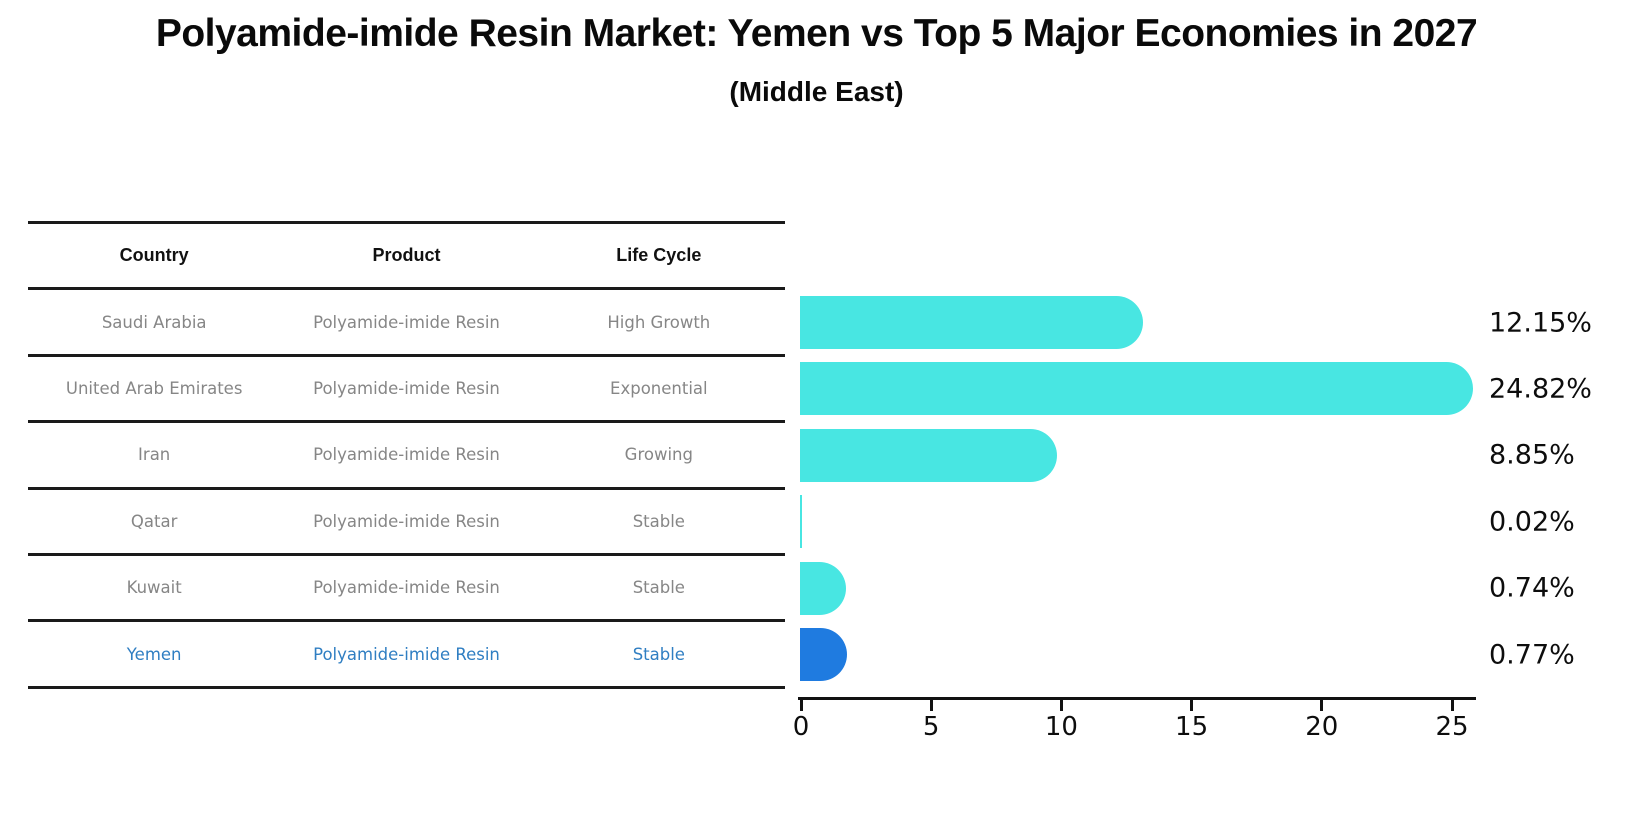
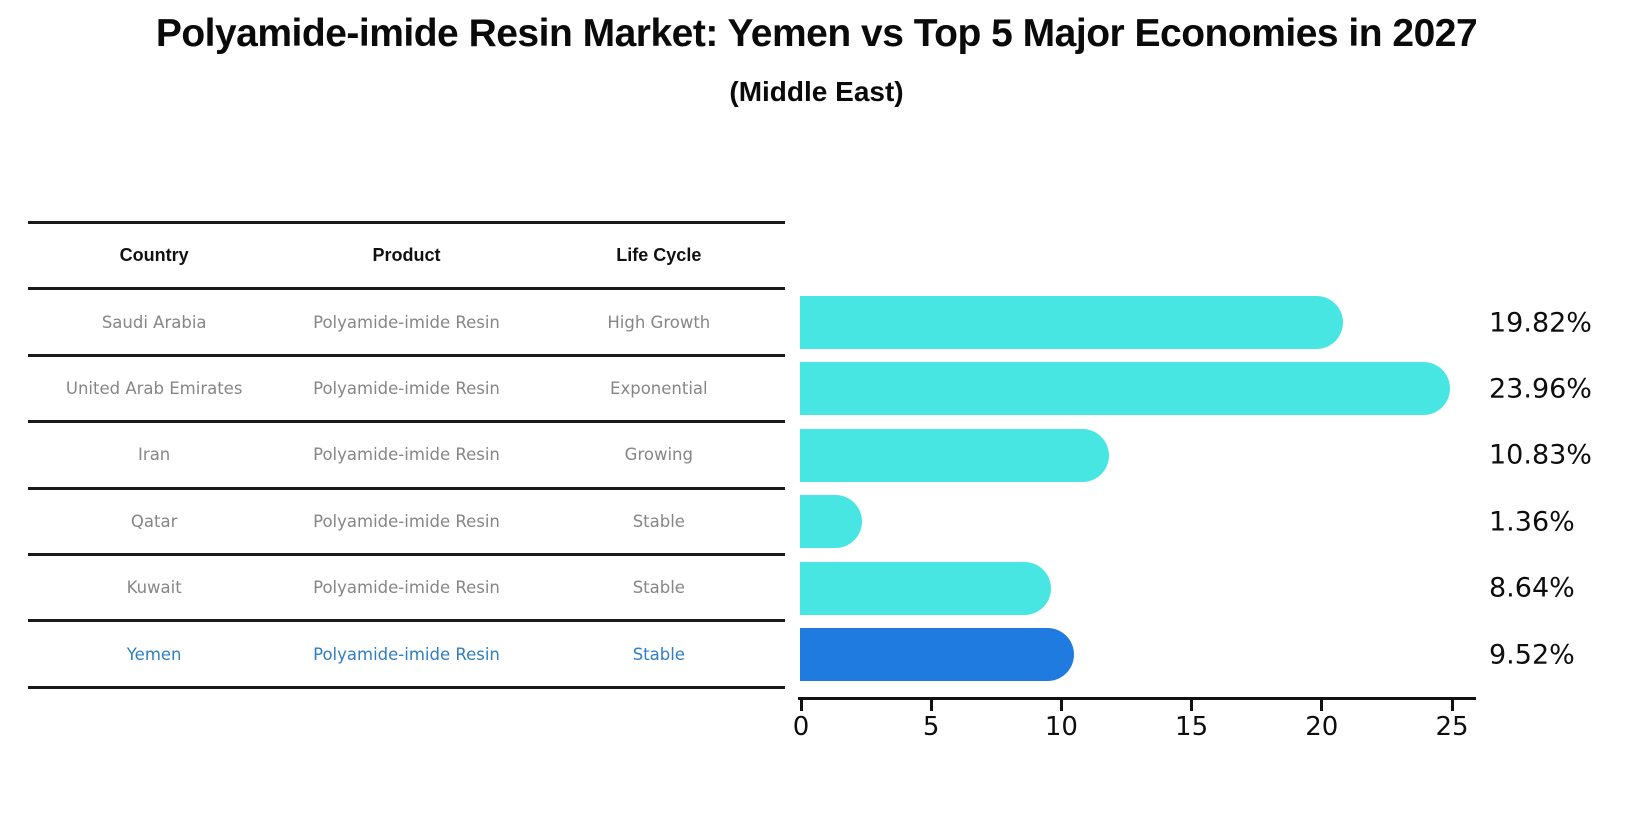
Saudi Arabia: 12.15% -> 19.82%
United Arab Emirates: 24.82% -> 23.96%
Iran: 8.85% -> 10.83%
Qatar: 0.02% -> 1.36%
Kuwait: 0.74% -> 8.64%
Yemen: 0.77% -> 9.52%
